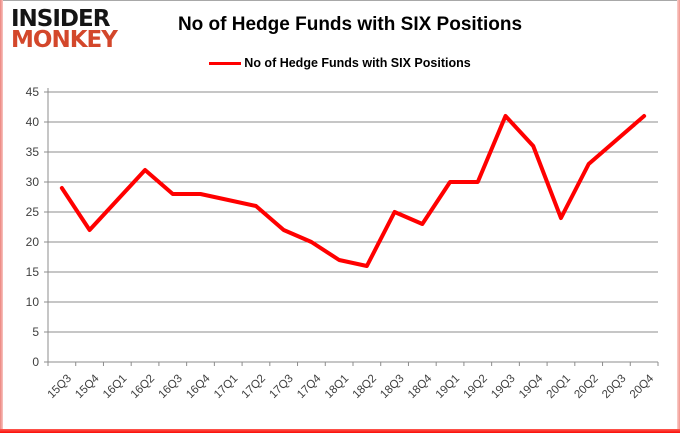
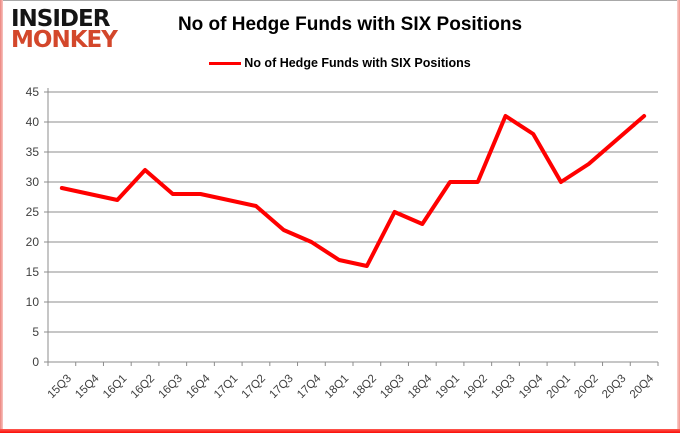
15Q4: 22 -> 28
19Q4: 36 -> 38
20Q1: 24 -> 30
